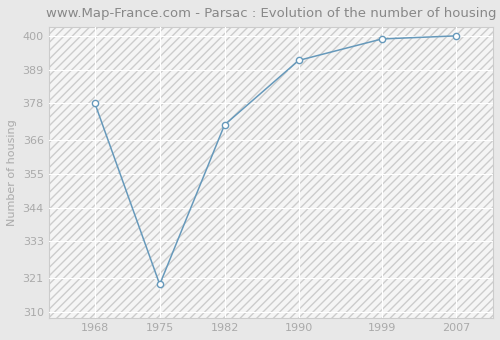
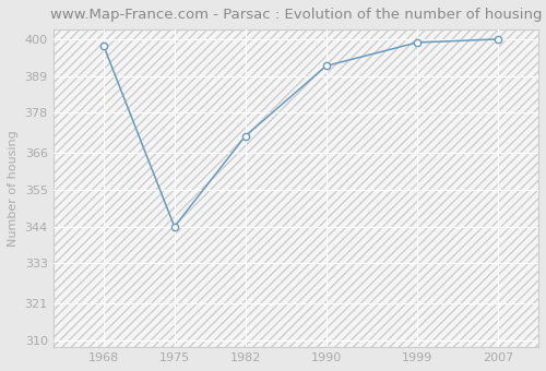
1968: 378 -> 398
1975: 319 -> 344
